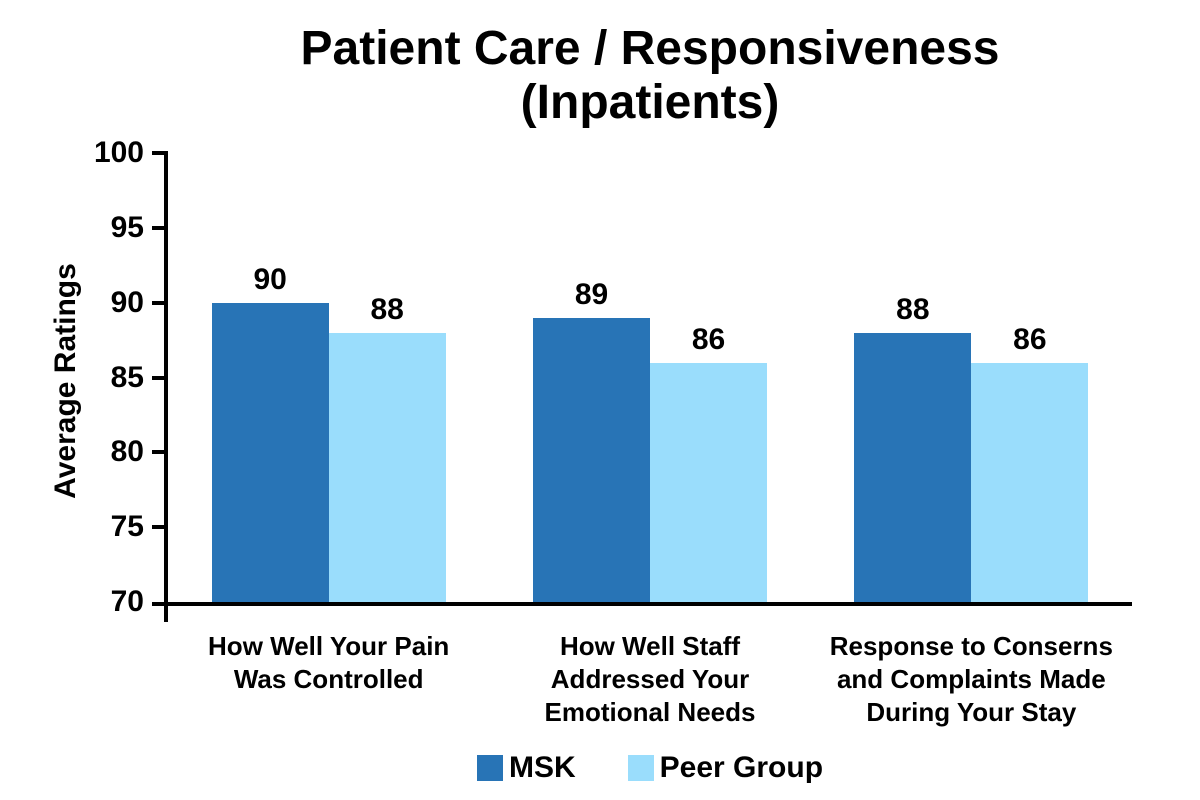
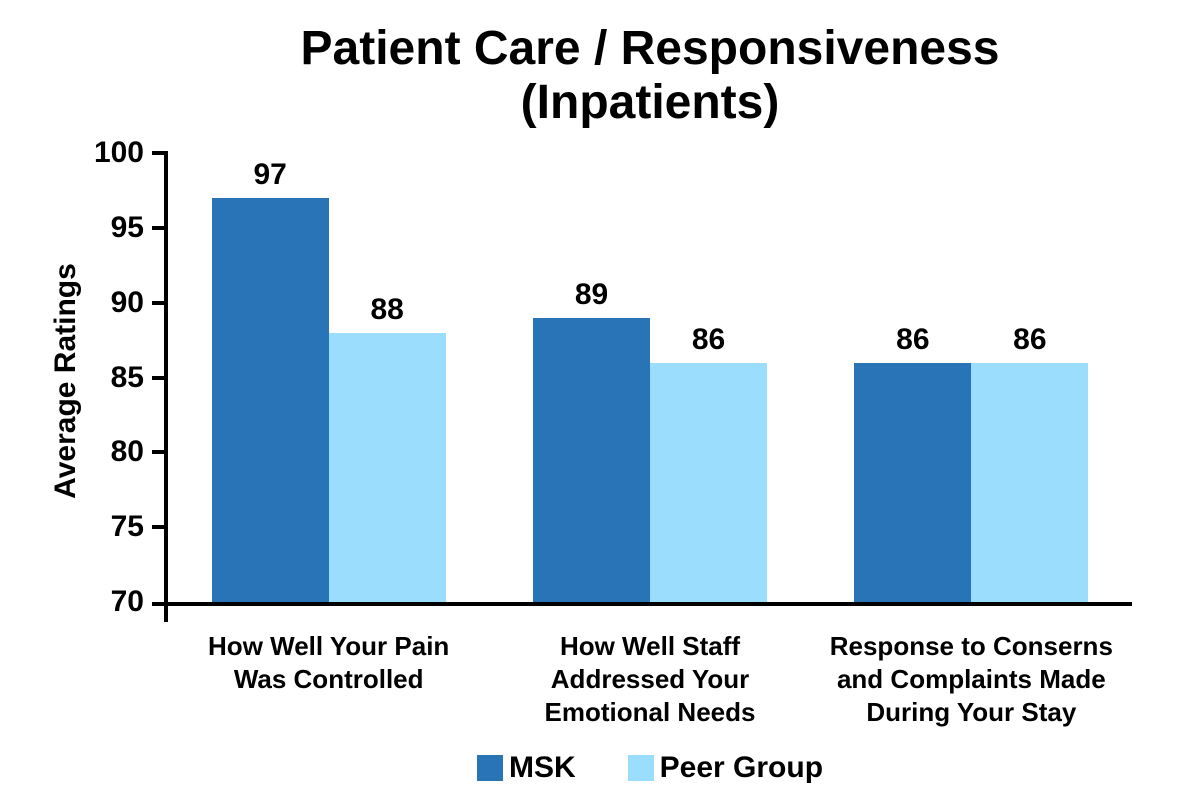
MSK/How Well Your Pain Was Controlled: 90 -> 97
MSK/Response to Conserns and Complaints Made During Your Stay: 88 -> 86
